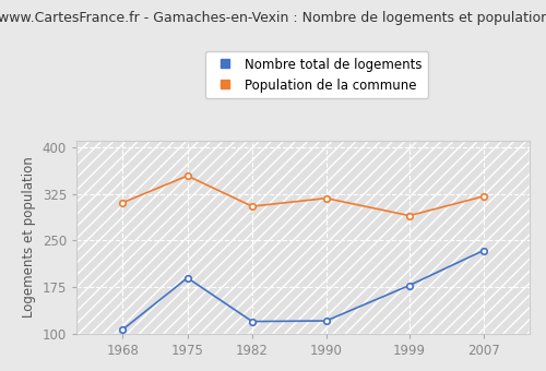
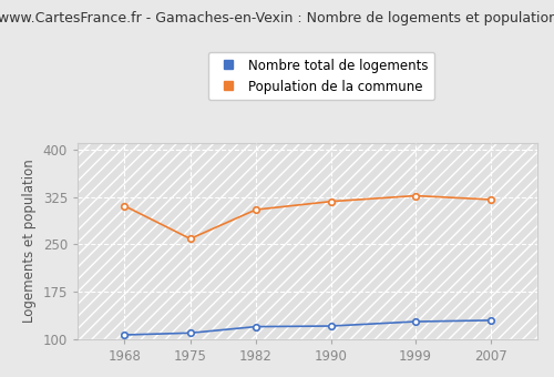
Nombre total de logements/1975: 190 -> 110
Population de la commune/1975: 354 -> 259
Nombre total de logements/1999: 178 -> 128
Population de la commune/1999: 290 -> 327
Nombre total de logements/2007: 234 -> 130
